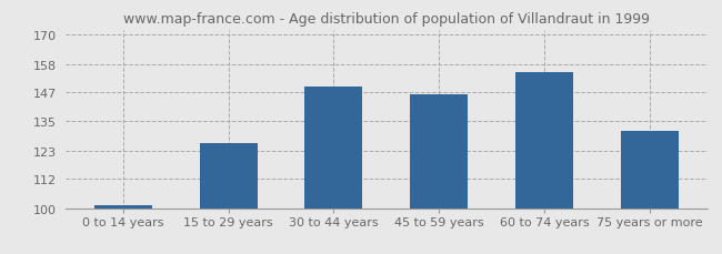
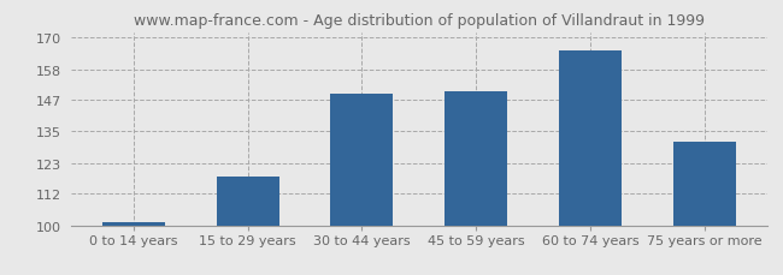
15 to 29 years: 126 -> 118
45 to 59 years: 146 -> 150
60 to 74 years: 155 -> 165
